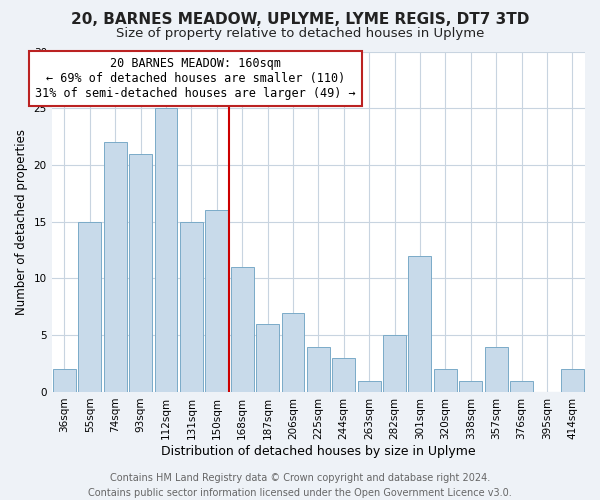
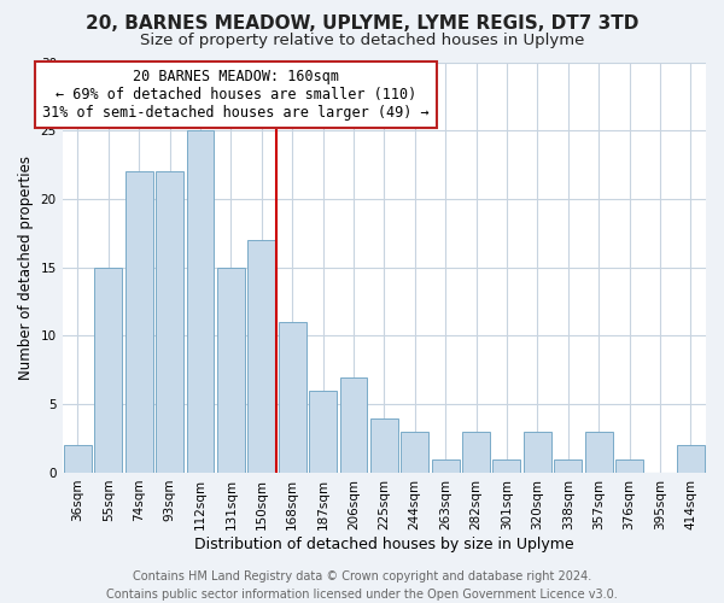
93sqm: 21 -> 22
150sqm: 16 -> 17
282sqm: 5 -> 3
301sqm: 12 -> 1
320sqm: 2 -> 3
357sqm: 4 -> 3
